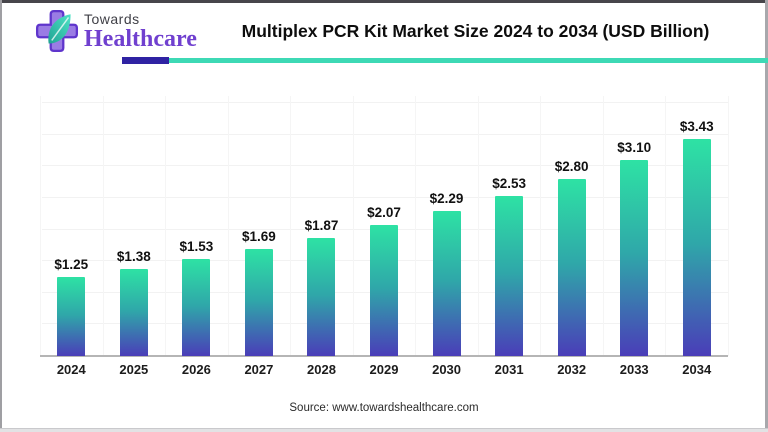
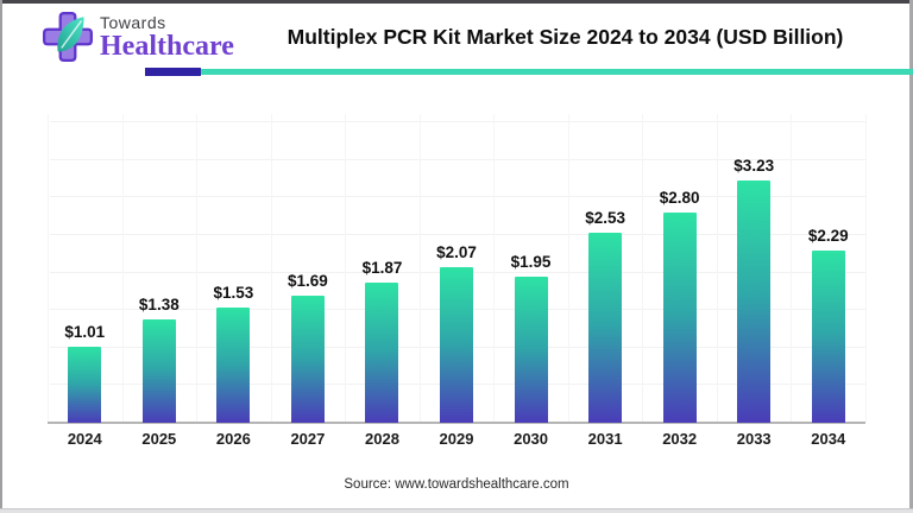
2024: $1.25 -> $1.01
2030: $2.29 -> $1.95
2033: $3.10 -> $3.23
2034: $3.43 -> $2.29
